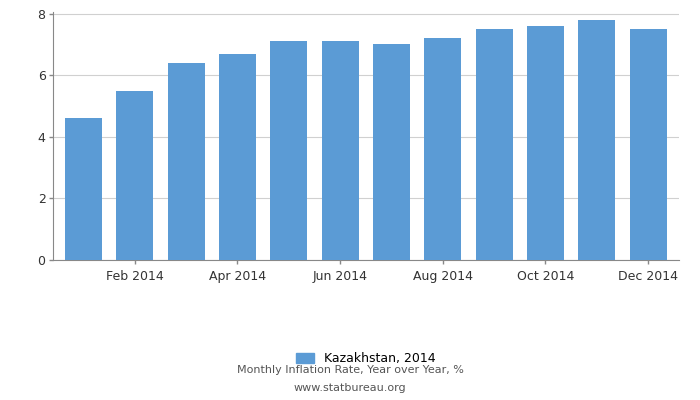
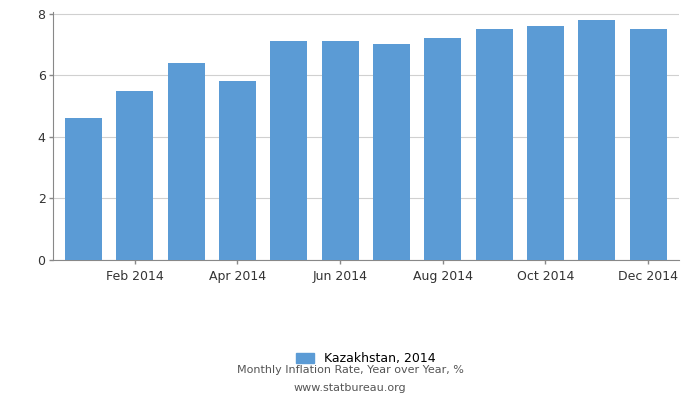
Apr 2014: 6.7 -> 5.8
